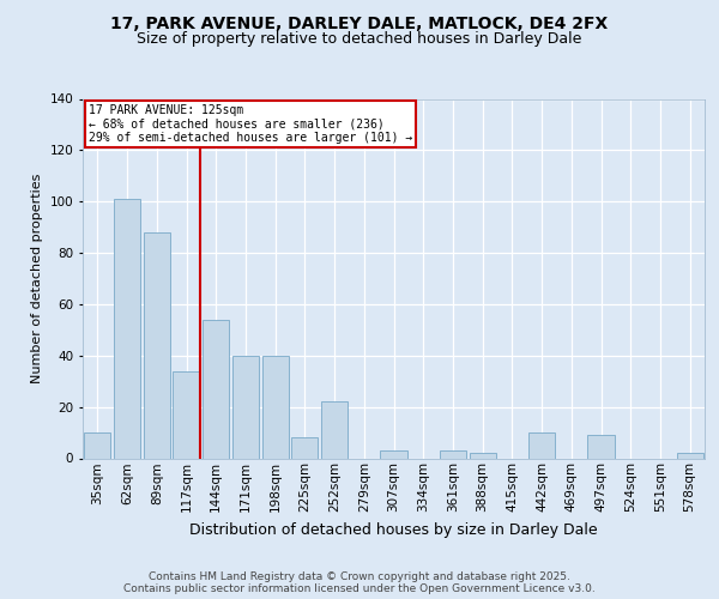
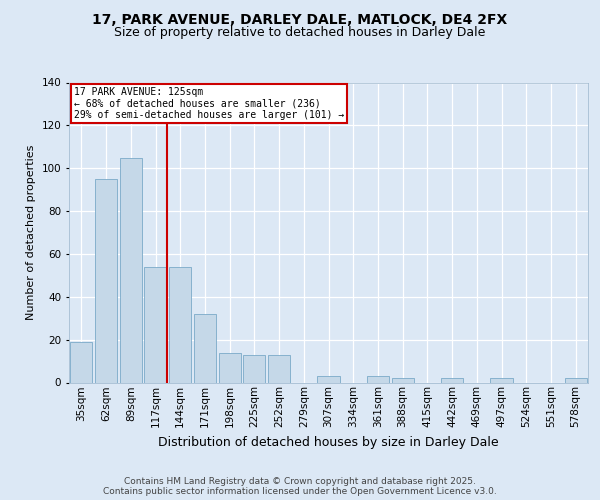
35sqm: 10 -> 19
62sqm: 101 -> 95
89sqm: 88 -> 105
117sqm: 34 -> 54
171sqm: 40 -> 32
198sqm: 40 -> 14
225sqm: 8 -> 13
252sqm: 22 -> 13
442sqm: 10 -> 2
497sqm: 9 -> 2
